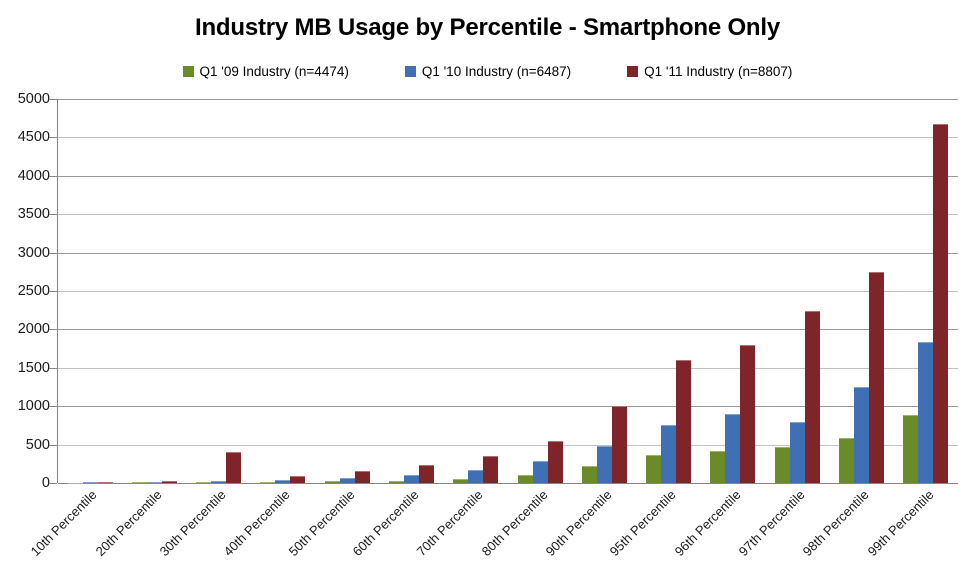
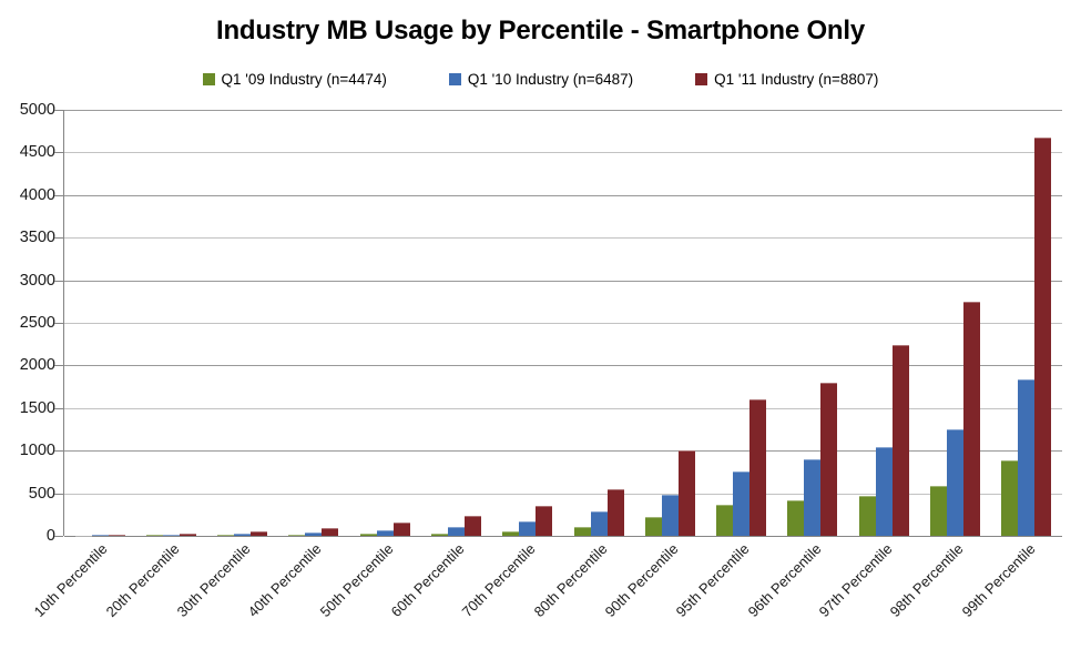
Q1 '11 Industry (n=8807)/30th Percentile: 400 -> 100
Q1 '10 Industry (n=6487)/97th Percentile: 800 -> 1000
